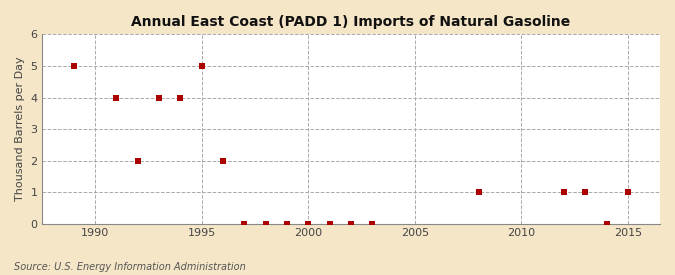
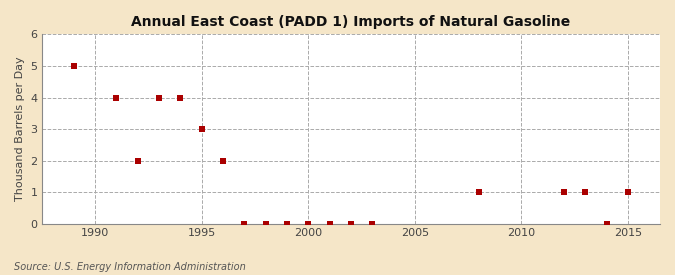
1995: 5 -> 3
